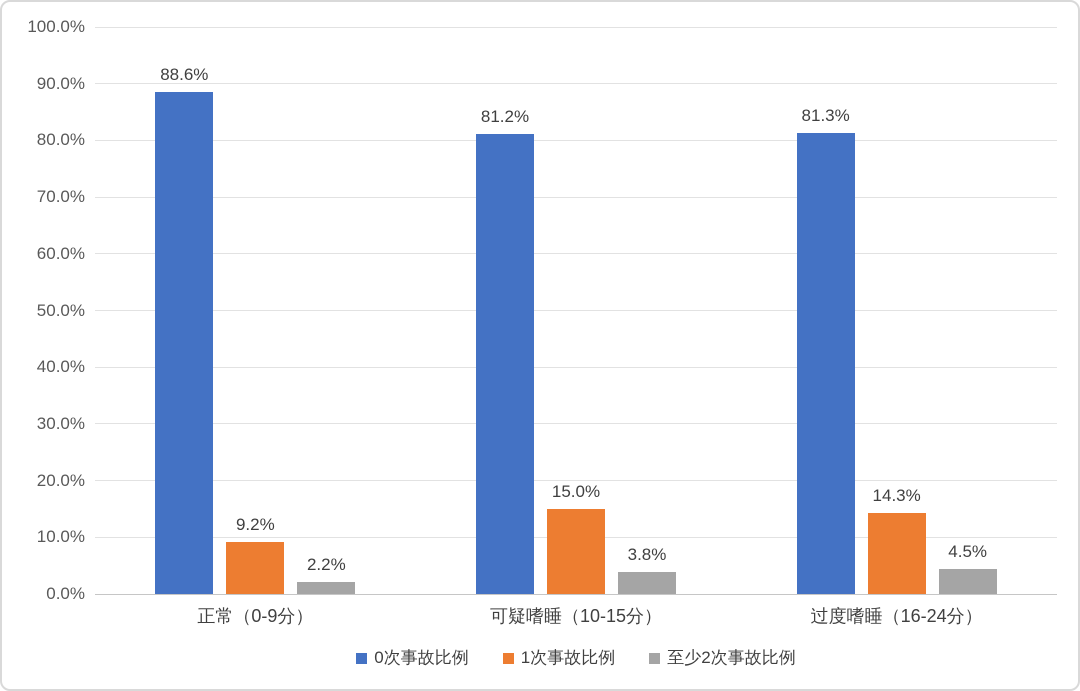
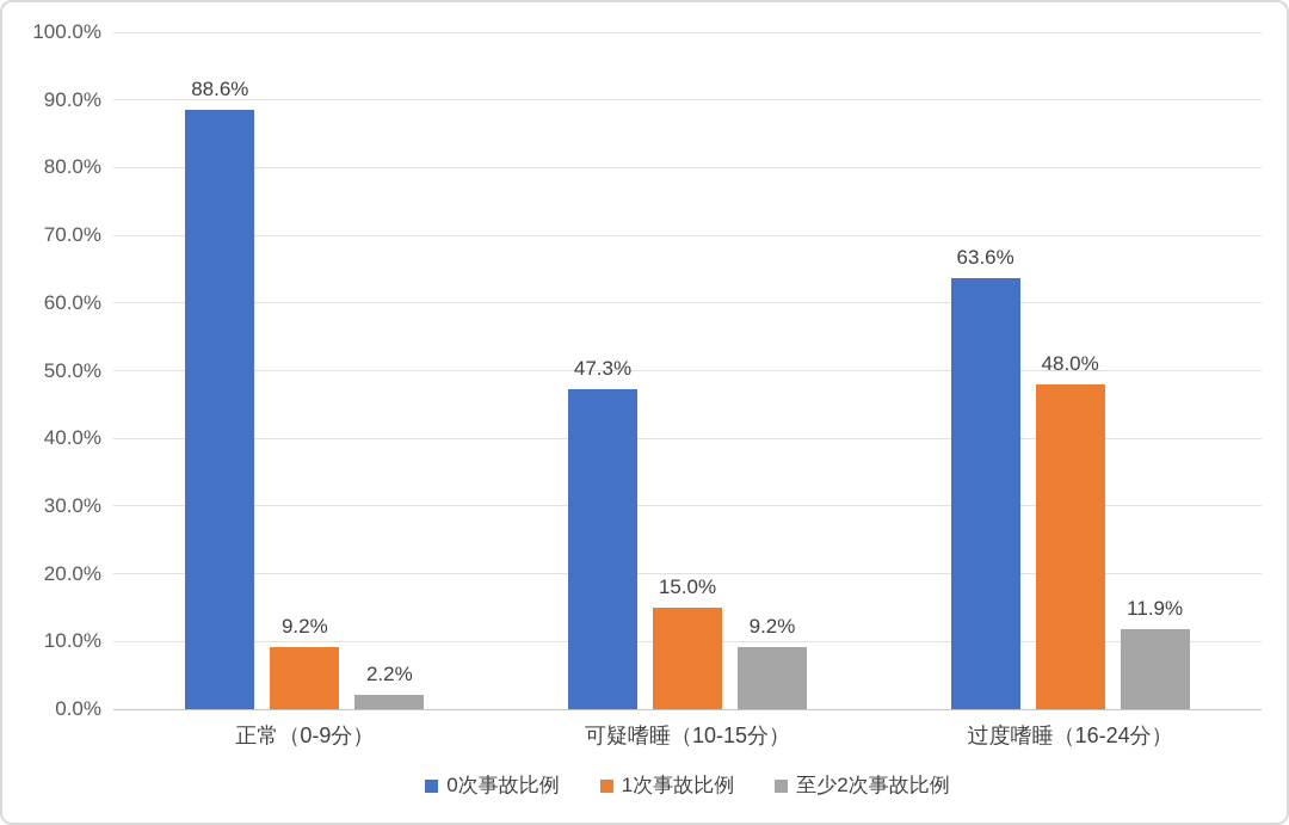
0次事故比例/可疑嗜睡（10-15分）: 81.2% -> 47.3%
至少2次事故比例/可疑嗜睡（10-15分）: 3.8% -> 9.2%
0次事故比例/过度嗜睡（16-24分）: 81.3% -> 63.6%
1次事故比例/过度嗜睡（16-24分）: 14.3% -> 48.0%
至少2次事故比例/过度嗜睡（16-24分）: 4.5% -> 11.9%
